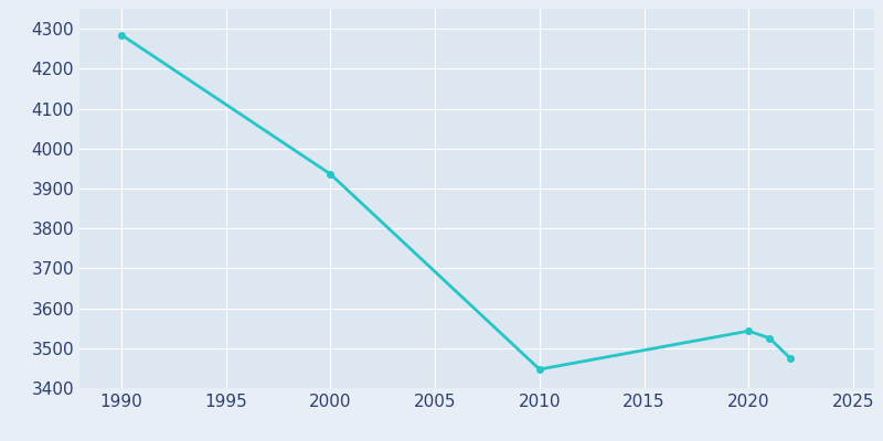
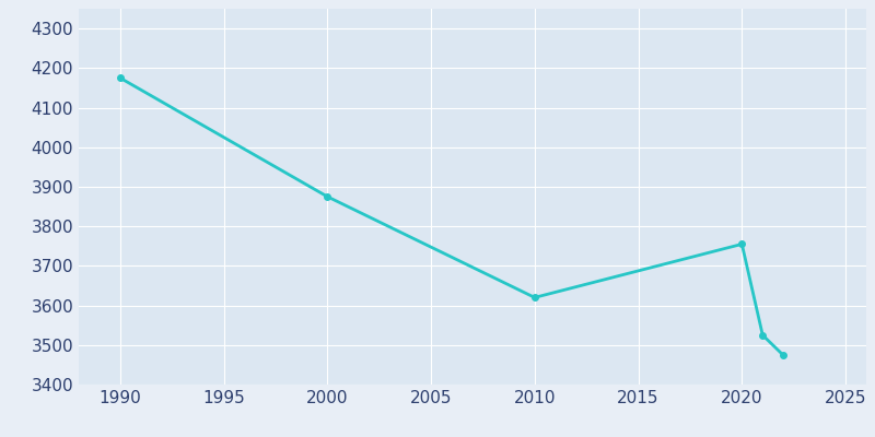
1990: 4285 -> 4175
2000: 3936 -> 3875
2010: 3447 -> 3620
2020: 3543 -> 3755
